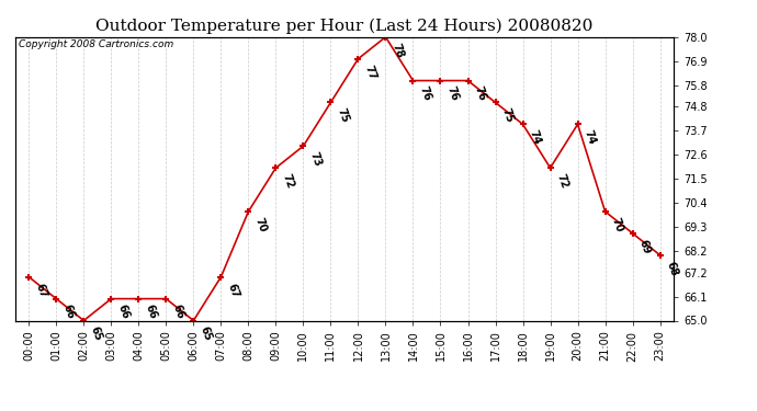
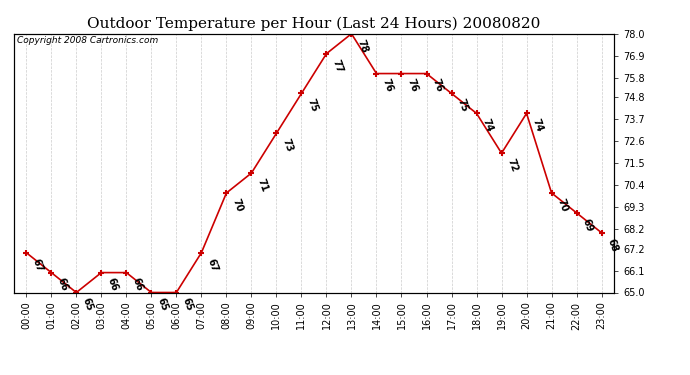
05:00: 66 -> 65
09:00: 72 -> 71
